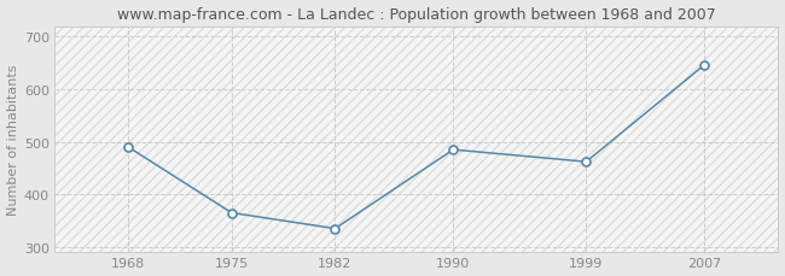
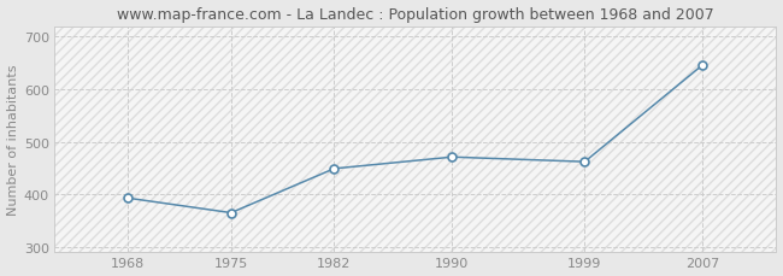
1968: 490 -> 393
1982: 335 -> 449
1990: 485 -> 471
